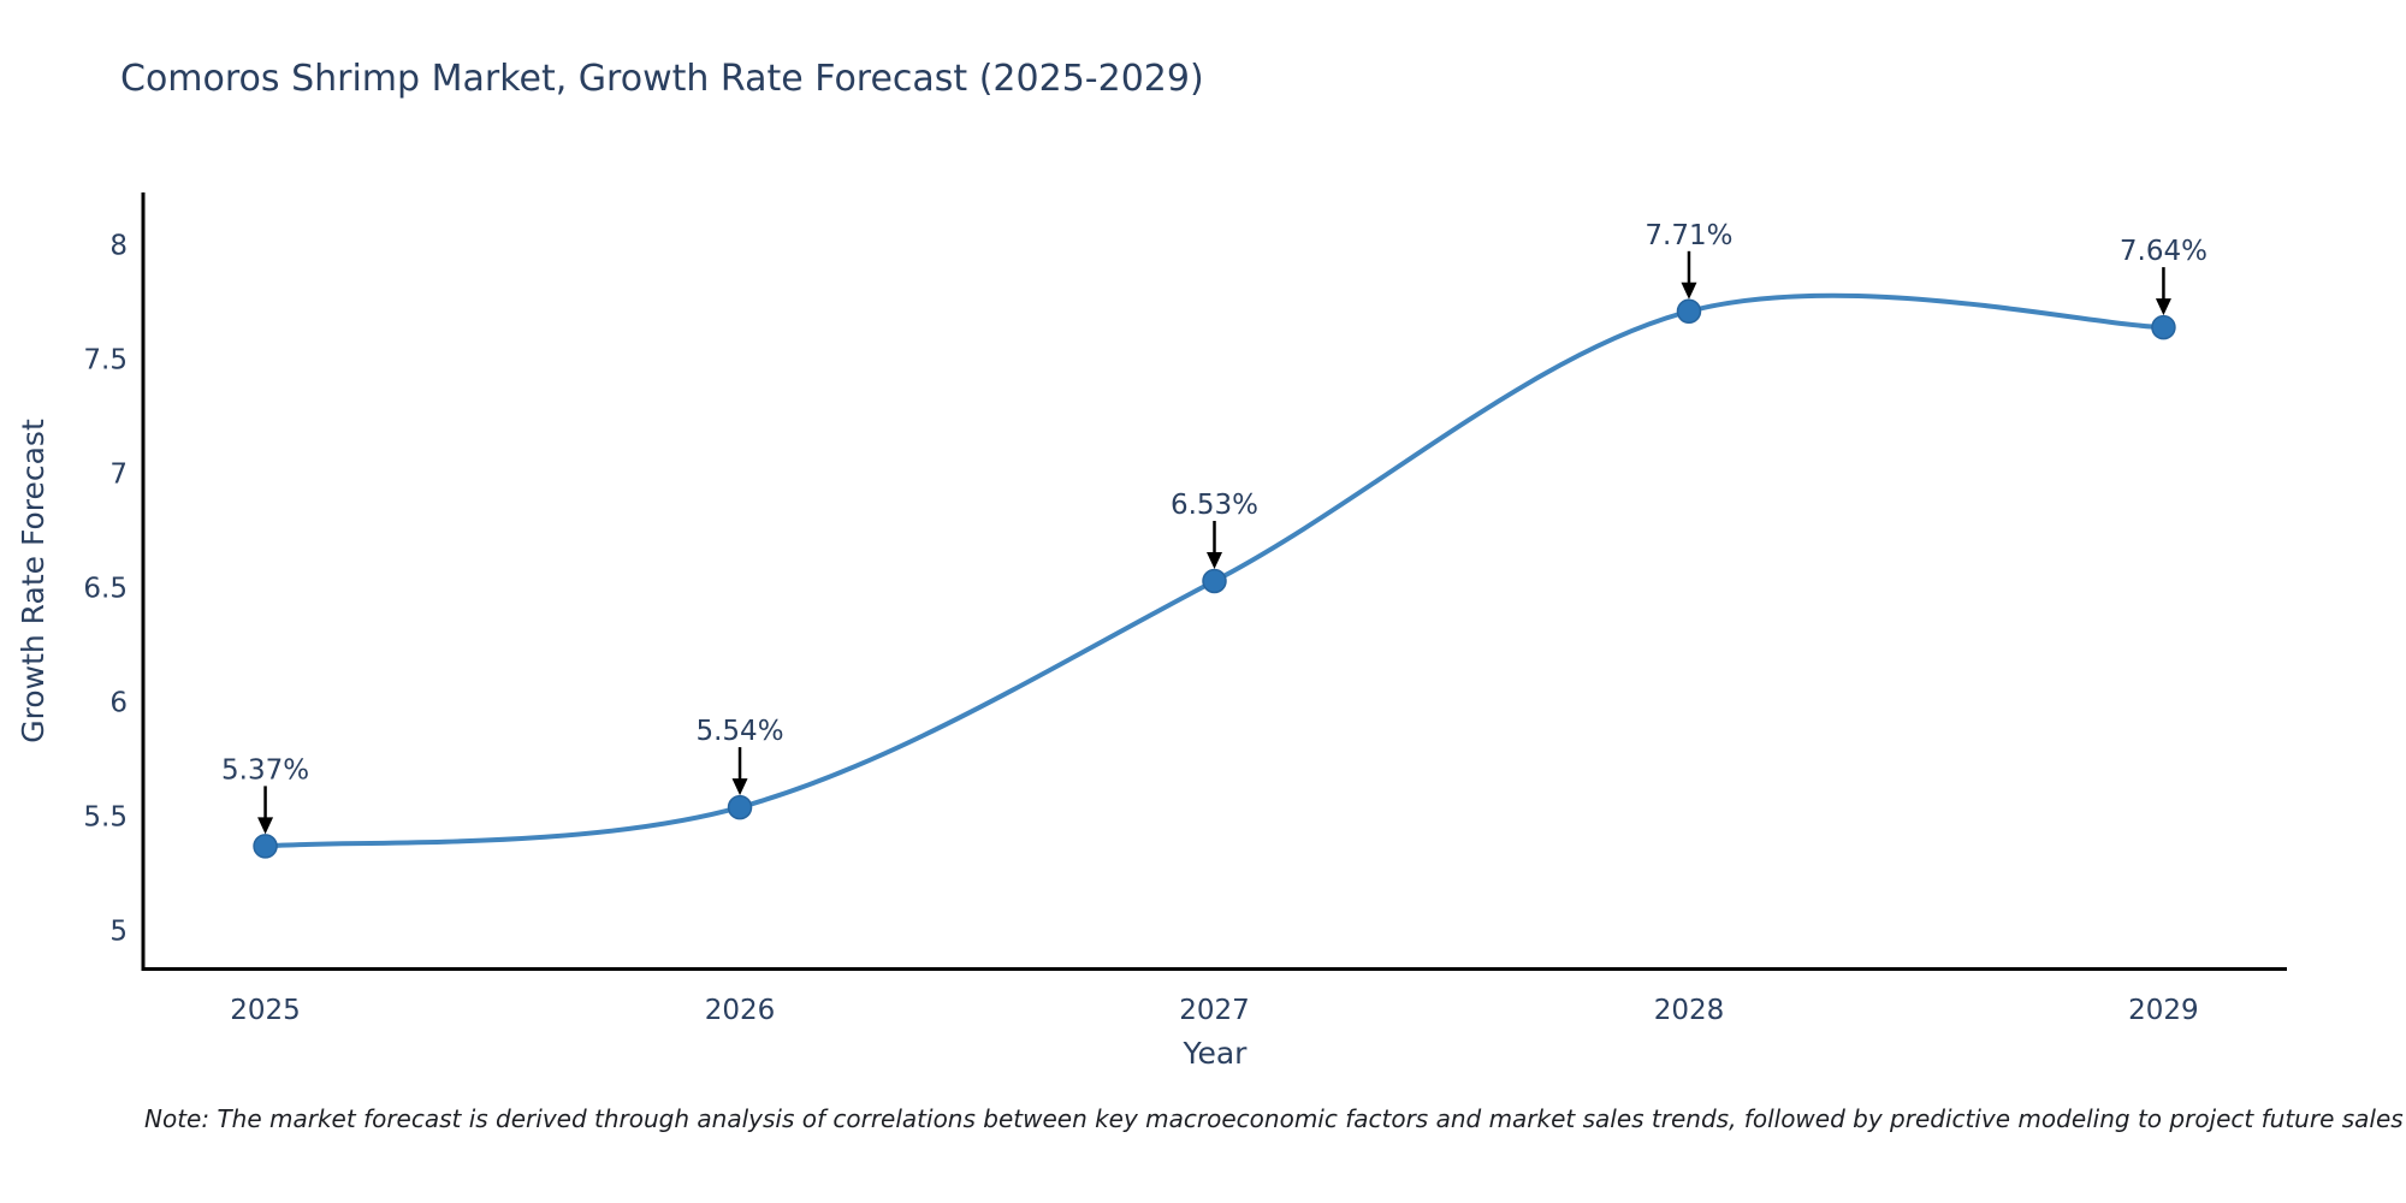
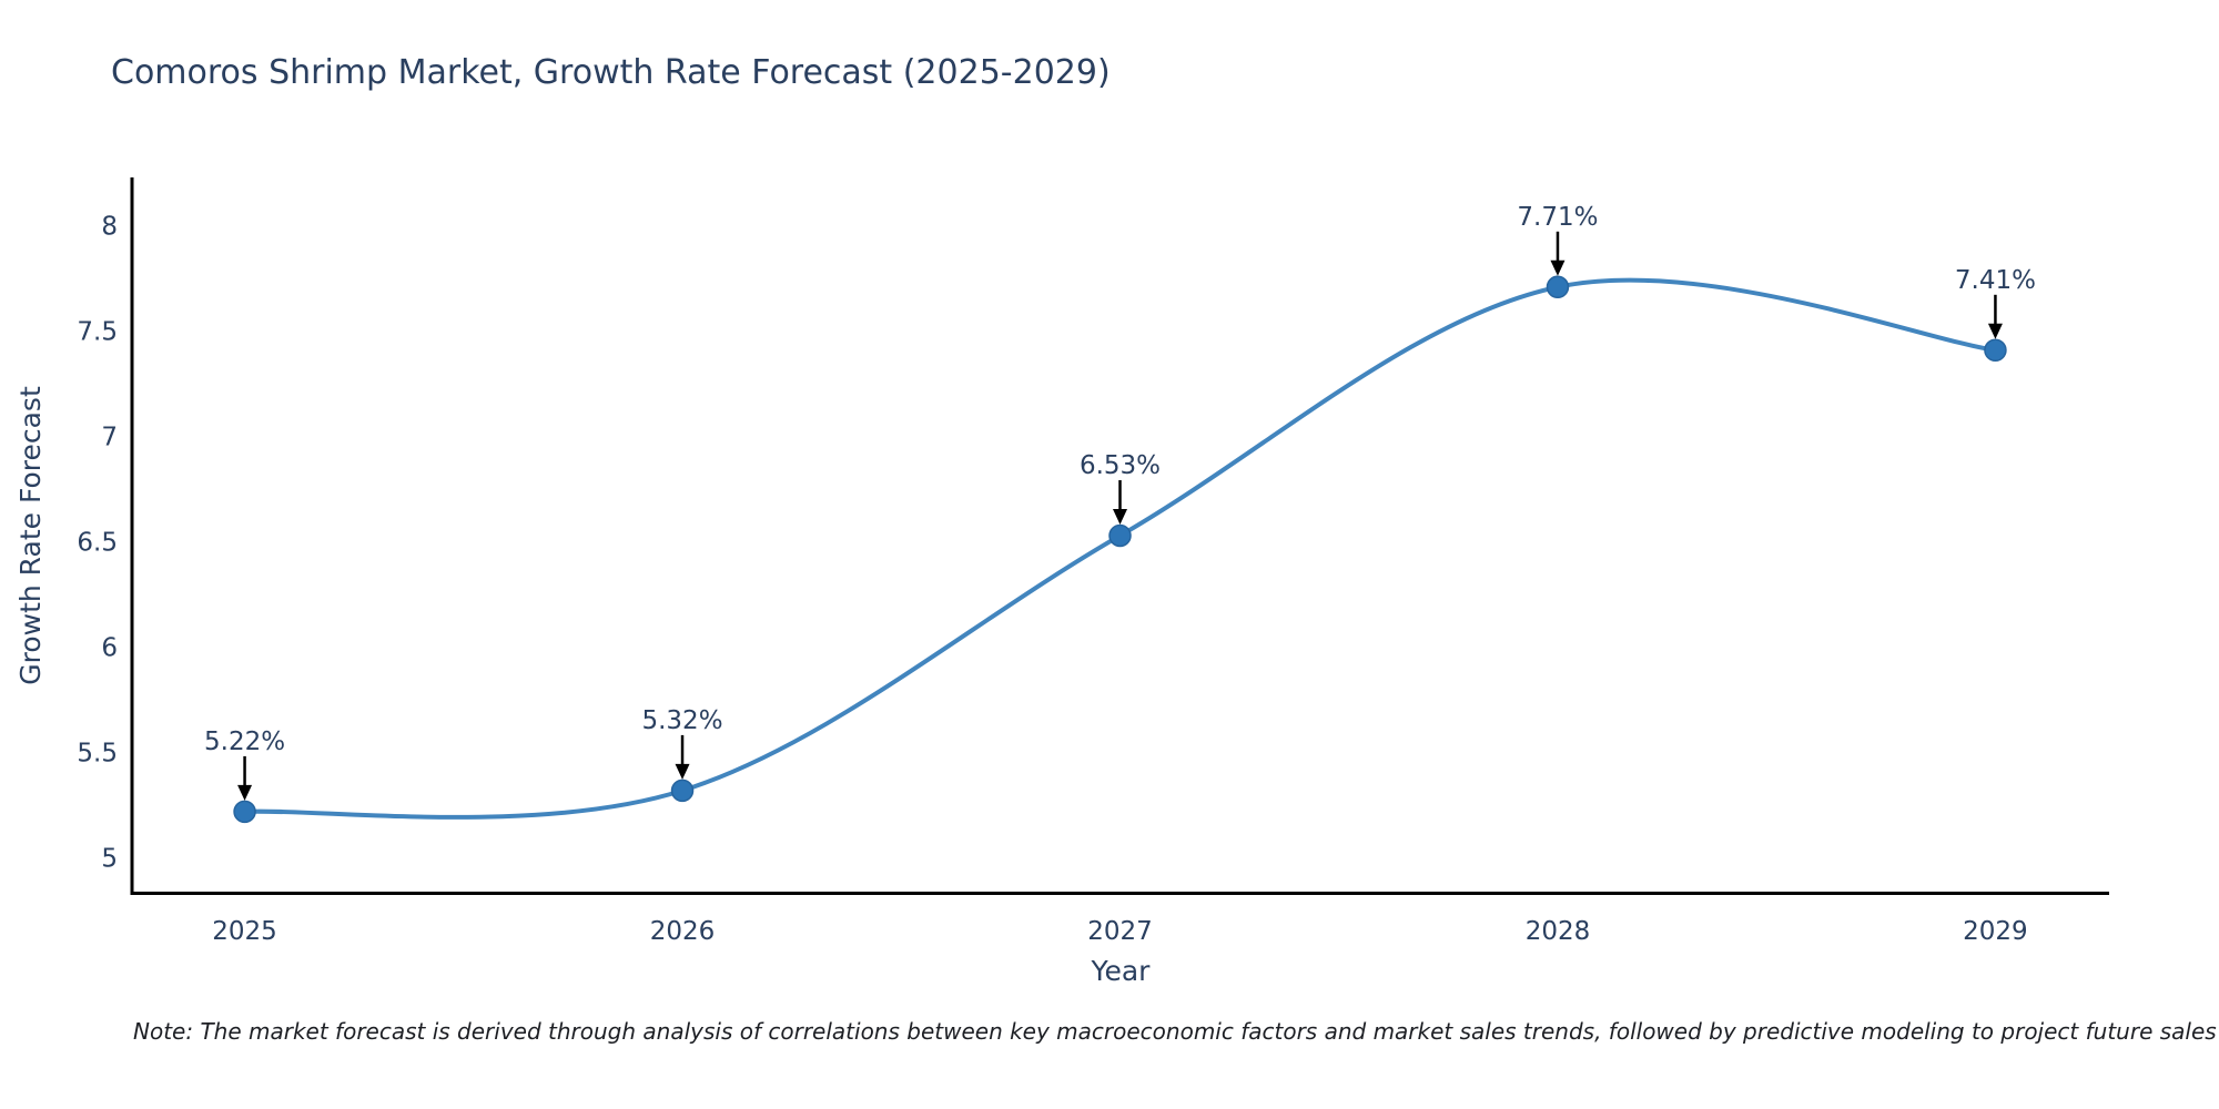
2025: 5.37% -> 5.22%
2026: 5.54% -> 5.32%
2029: 7.64% -> 7.41%
